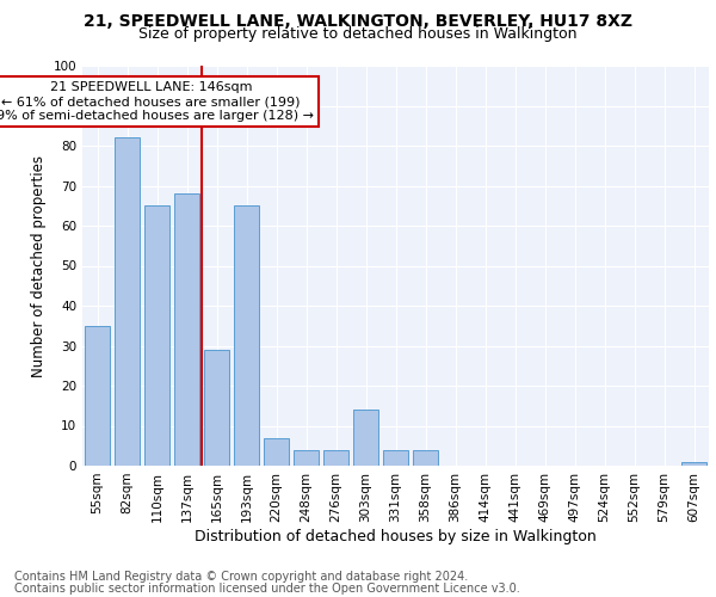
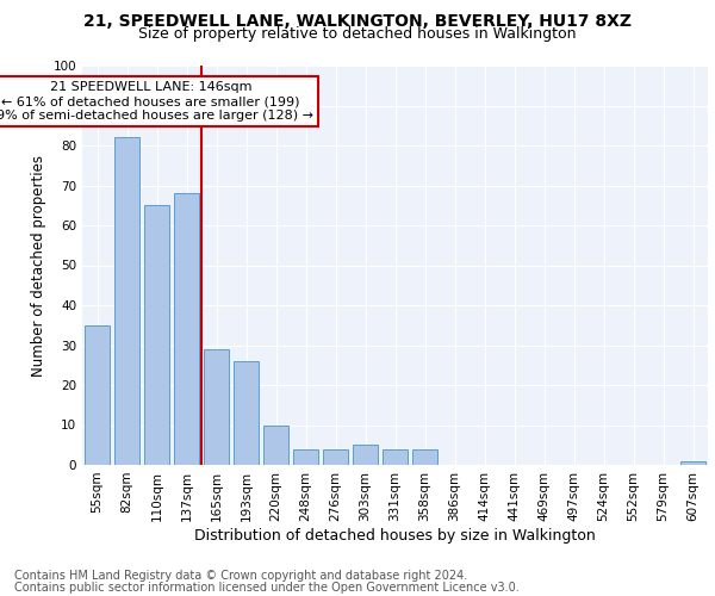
193sqm: 65 -> 26
220sqm: 7 -> 10
303sqm: 14 -> 5
